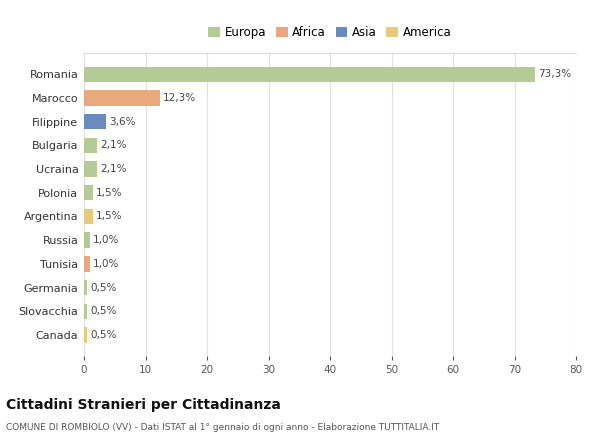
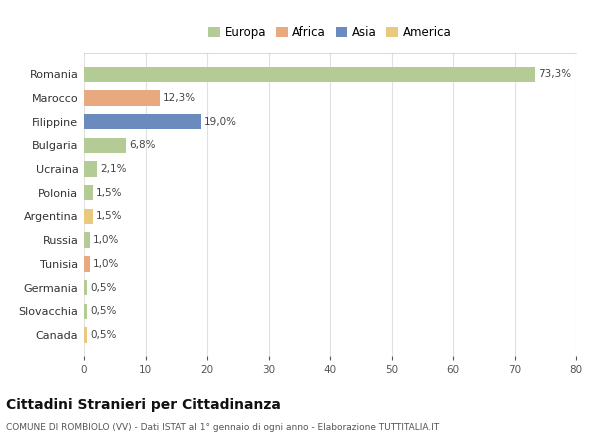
Filippine: 3,6% -> 19,0%
Bulgaria: 2,1% -> 6,8%
